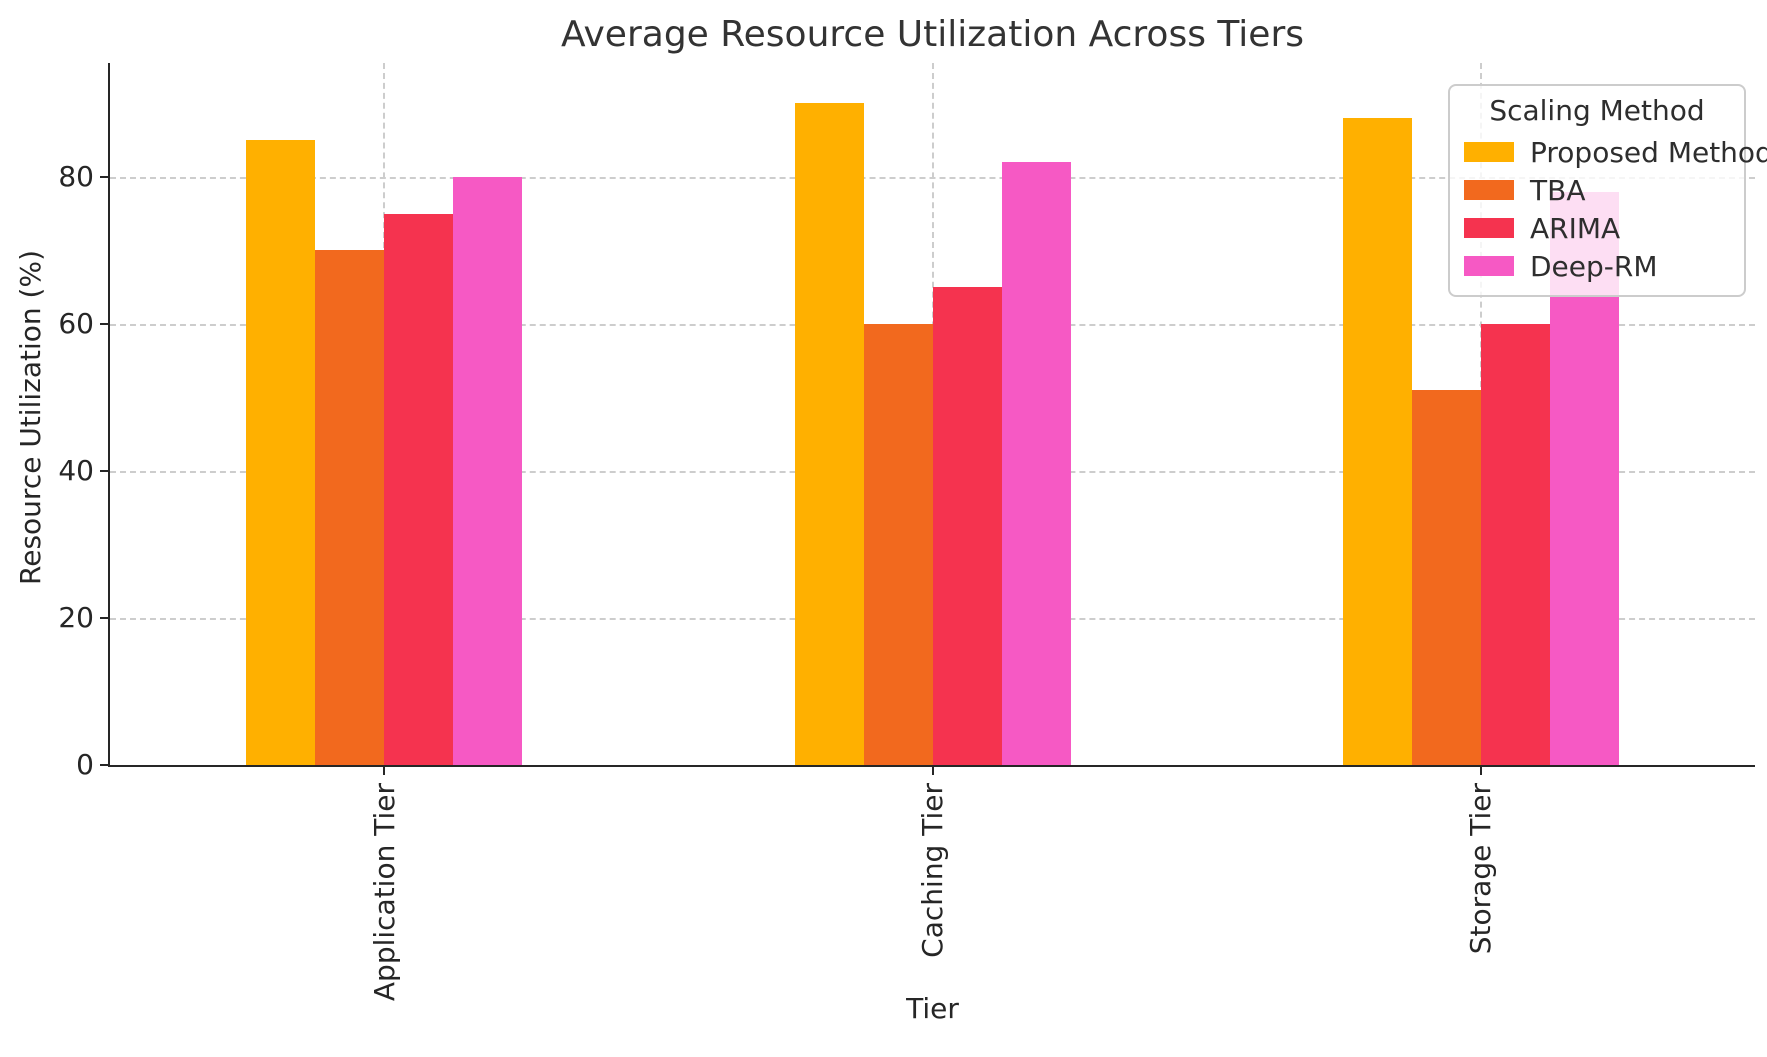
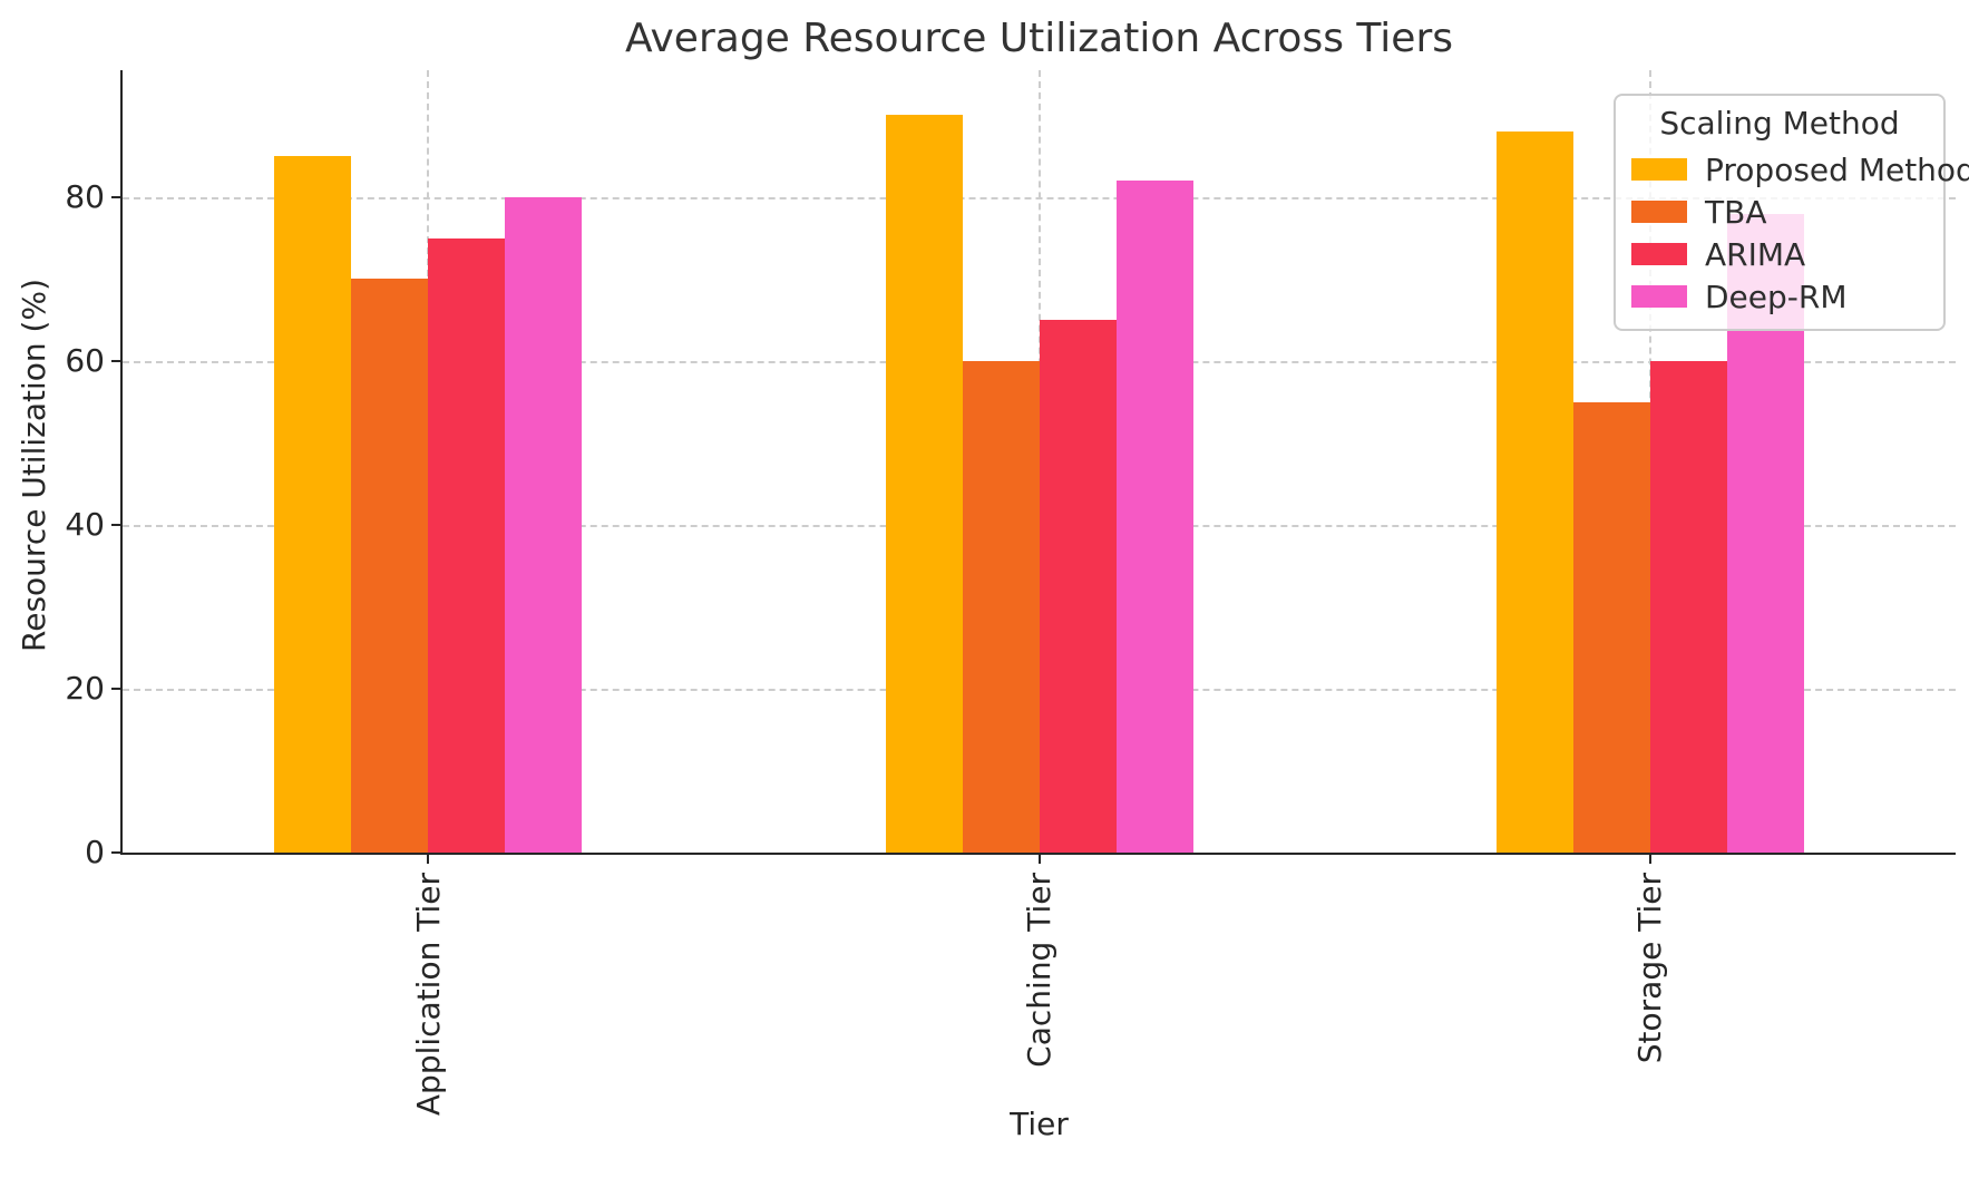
TBA/Storage Tier: 51 -> 55
